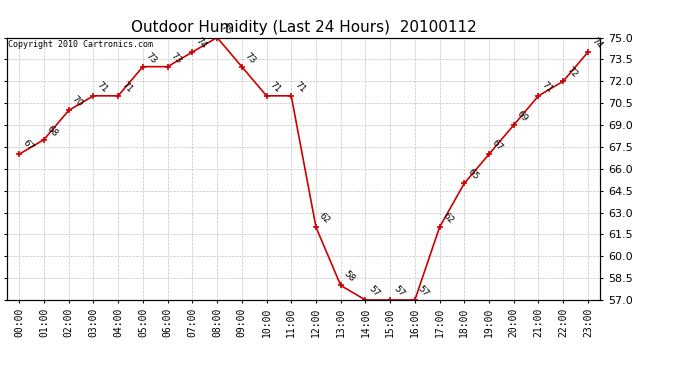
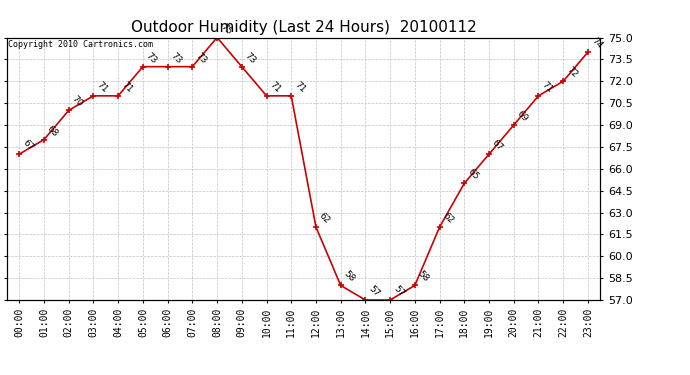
07:00: 74 -> 73
16:00: 57 -> 58
